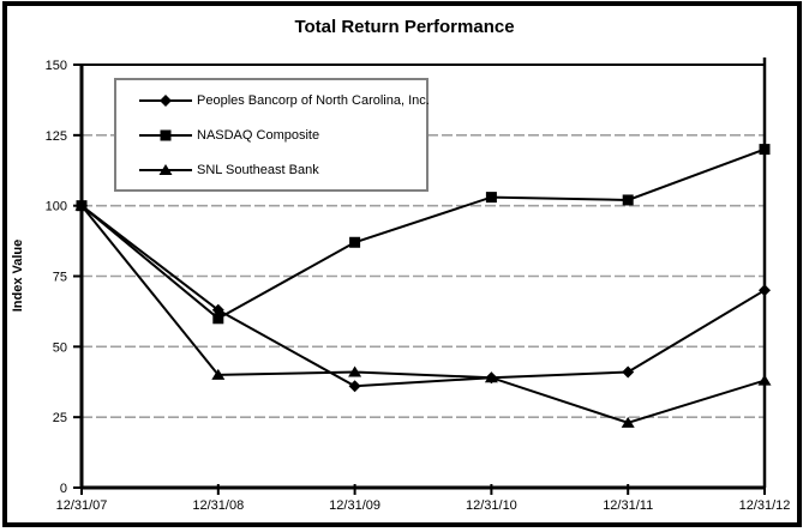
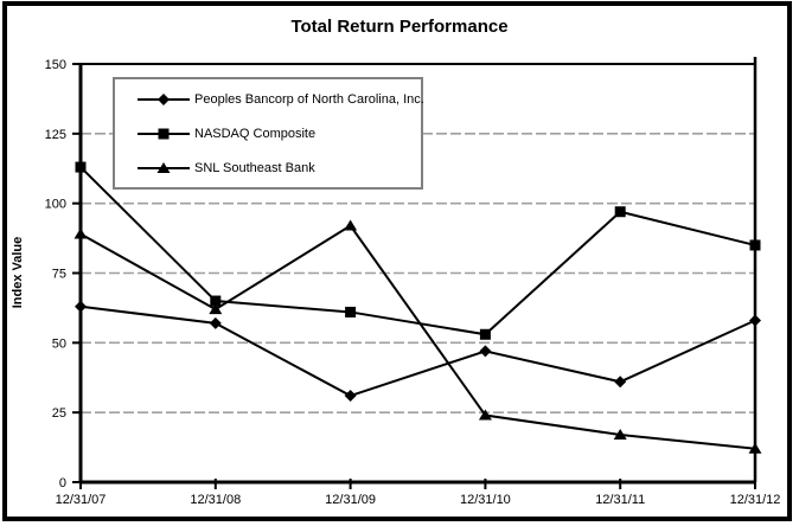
Peoples Bancorp of North Carolina, Inc./12/31/07: 100 -> 63
NASDAQ Composite/12/31/07: 100 -> 113
SNL Southeast Bank/12/31/07: 100 -> 89
Peoples Bancorp of North Carolina, Inc./12/31/08: 63 -> 57
NASDAQ Composite/12/31/08: 60 -> 65
SNL Southeast Bank/12/31/08: 40 -> 62
Peoples Bancorp of North Carolina, Inc./12/31/09: 36 -> 31
NASDAQ Composite/12/31/09: 87 -> 61
SNL Southeast Bank/12/31/09: 41 -> 92
Peoples Bancorp of North Carolina, Inc./12/31/10: 39 -> 47
NASDAQ Composite/12/31/10: 103 -> 53
SNL Southeast Bank/12/31/10: 39 -> 24
Peoples Bancorp of North Carolina, Inc./12/31/11: 41 -> 36
NASDAQ Composite/12/31/11: 102 -> 97
SNL Southeast Bank/12/31/11: 23 -> 17
Peoples Bancorp of North Carolina, Inc./12/31/12: 70 -> 58
NASDAQ Composite/12/31/12: 120 -> 85
SNL Southeast Bank/12/31/12: 38 -> 12
